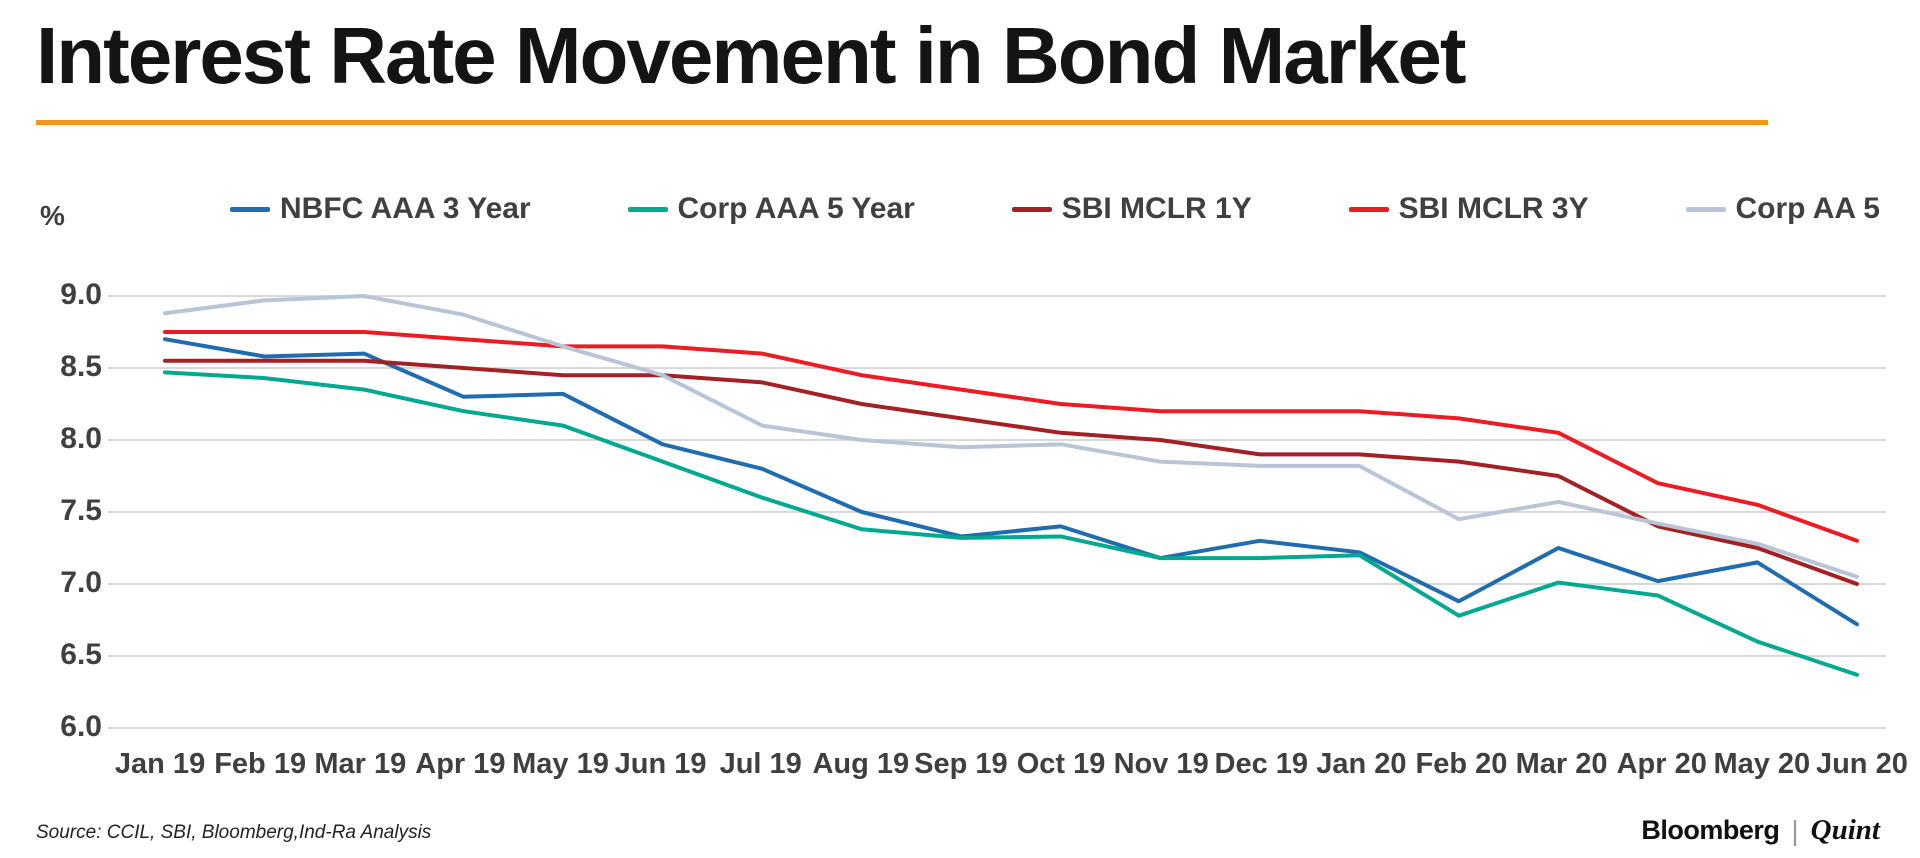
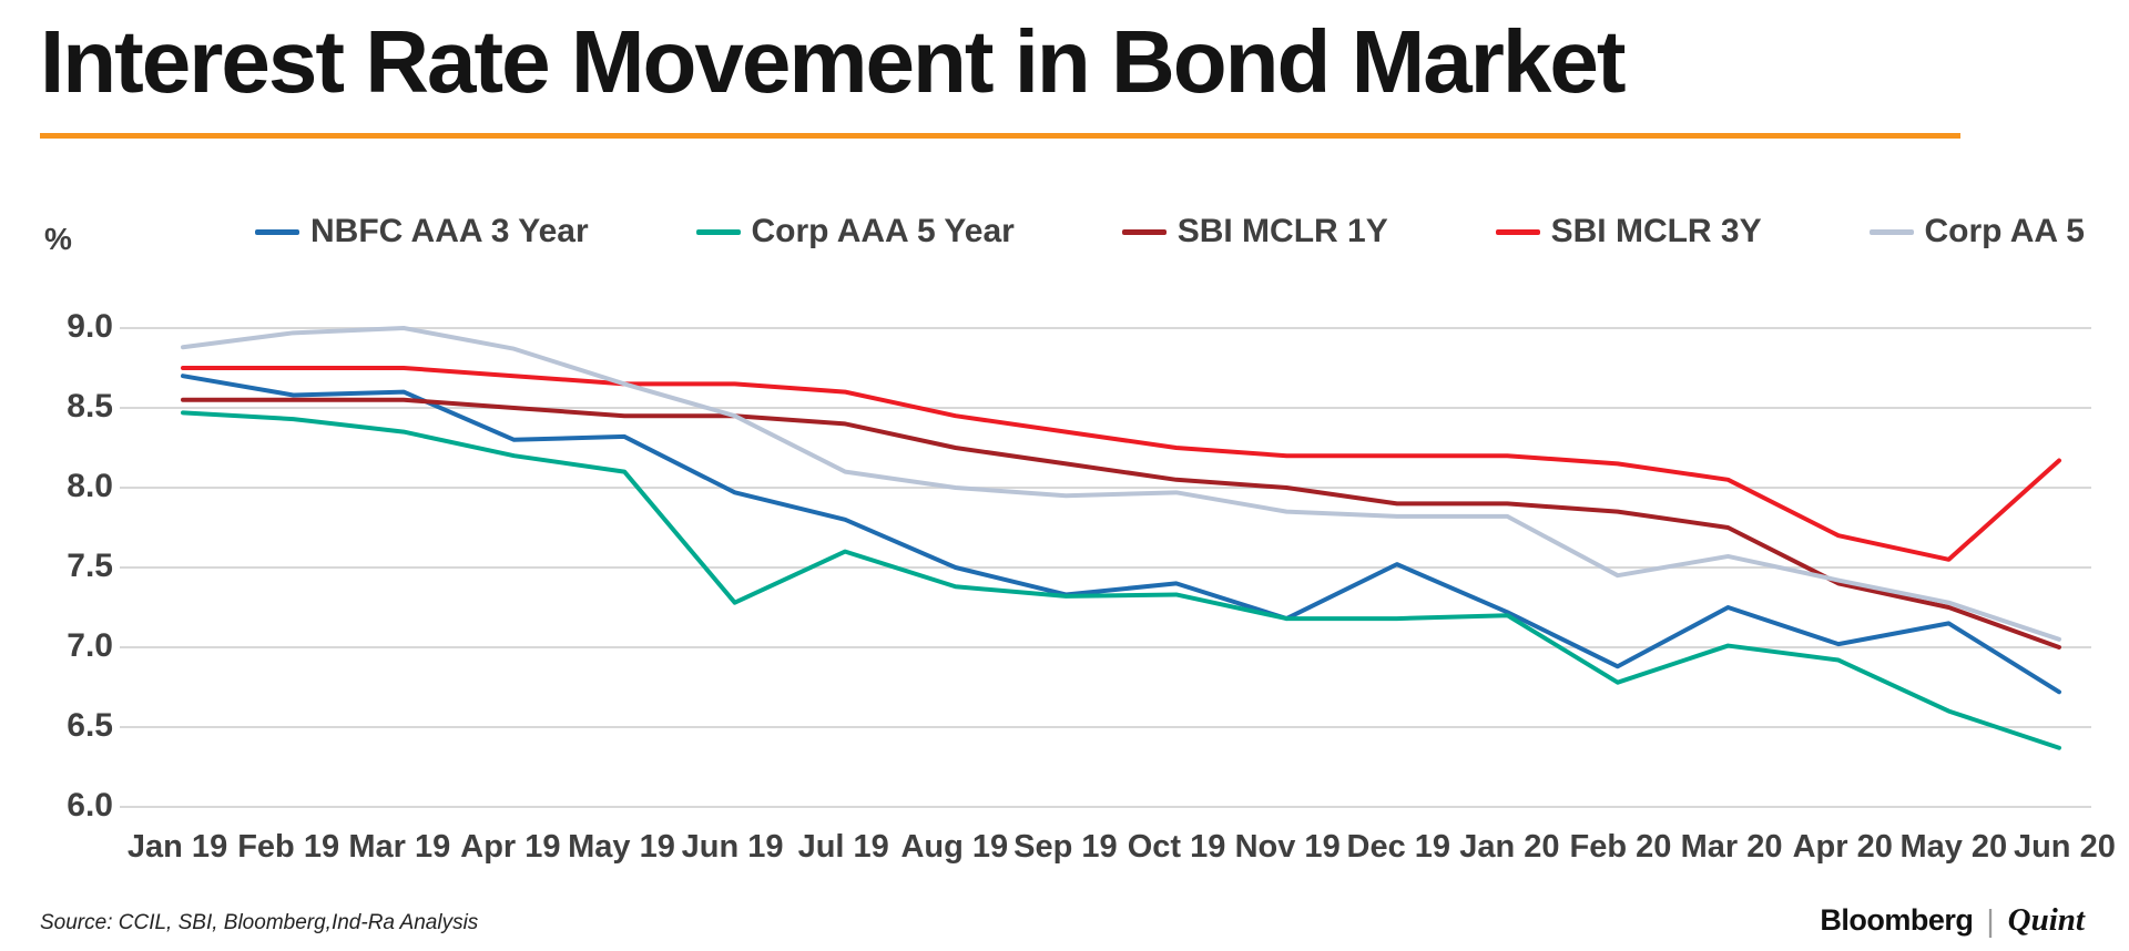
Corp AAA 5 Year/Jun 19: 7.85 -> 7.28
NBFC AAA 3 Year/Dec 19: 7.30 -> 7.52
SBI MCLR 3Y/Jun 20: 7.30 -> 8.17
